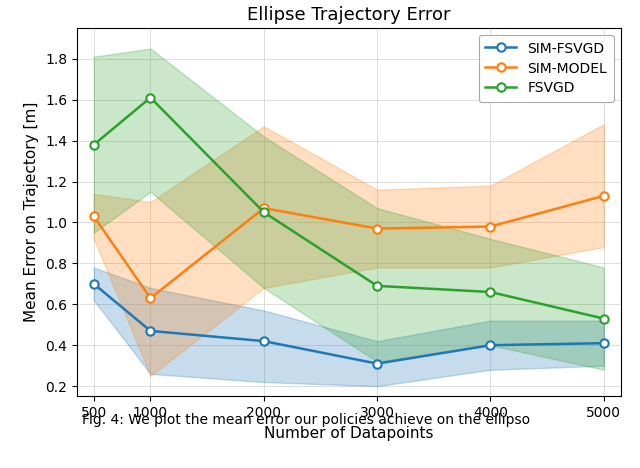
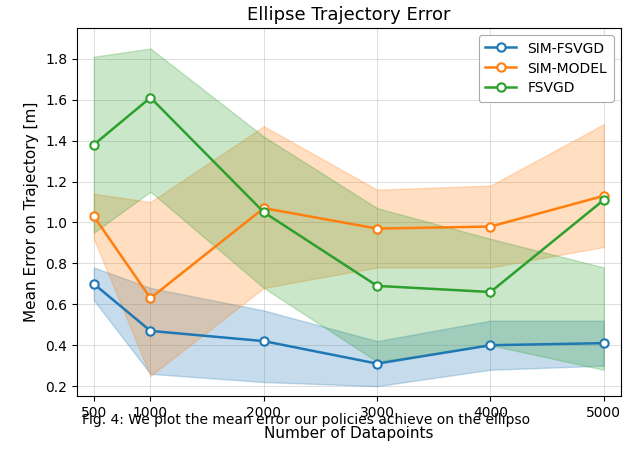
FSVGD/5000: 0.53 -> 1.11
